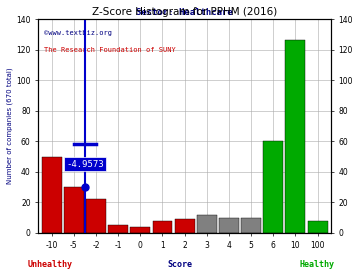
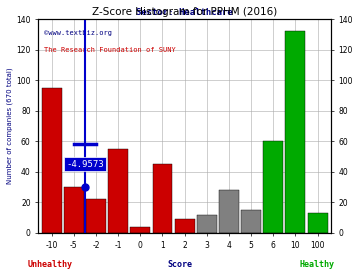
-10: 50 -> 95
-1: 5 -> 55
1: 8 -> 45
4: 10 -> 28
5: 10 -> 15
10: 126 -> 132
100: 8 -> 13
